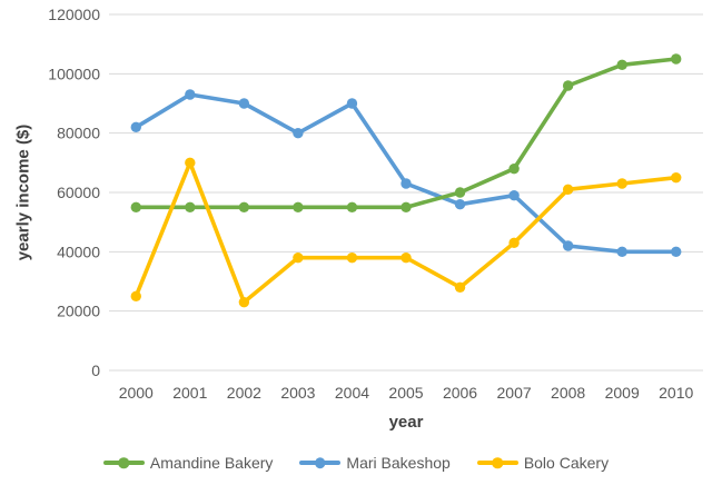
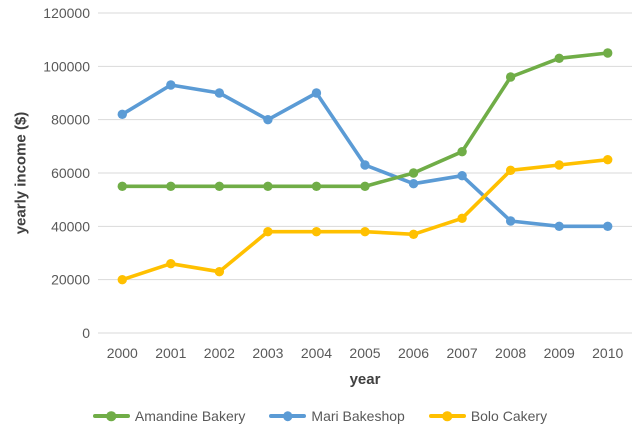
Bolo Cakery/2000: 25000 -> 20000
Bolo Cakery/2001: 70000 -> 26000
Bolo Cakery/2006: 28000 -> 37000
